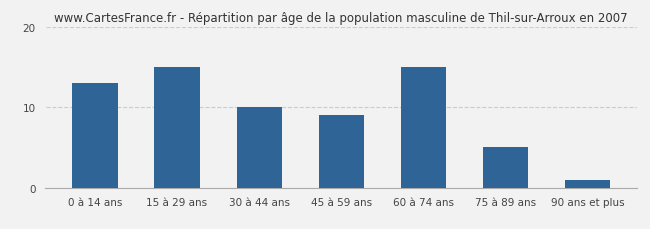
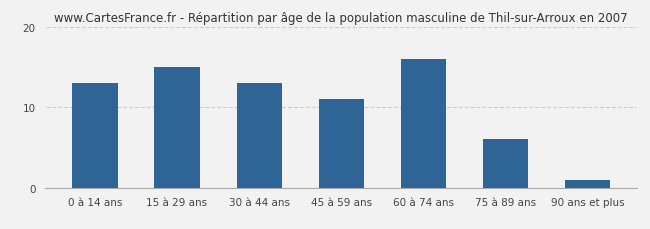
30 à 44 ans: 10 -> 13
45 à 59 ans: 9 -> 11
60 à 74 ans: 15 -> 16
75 à 89 ans: 5 -> 6
